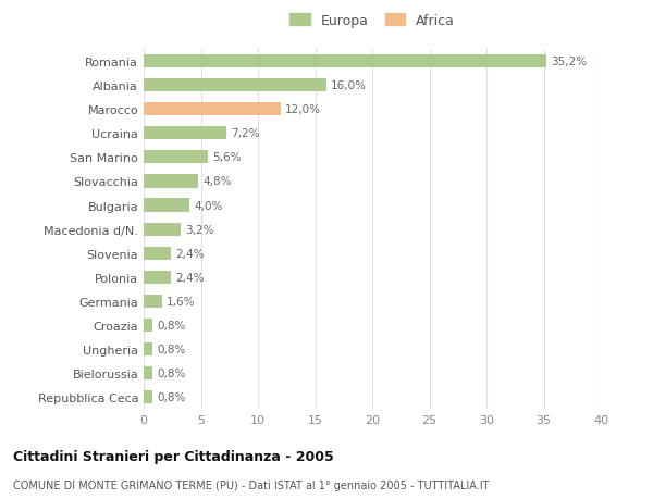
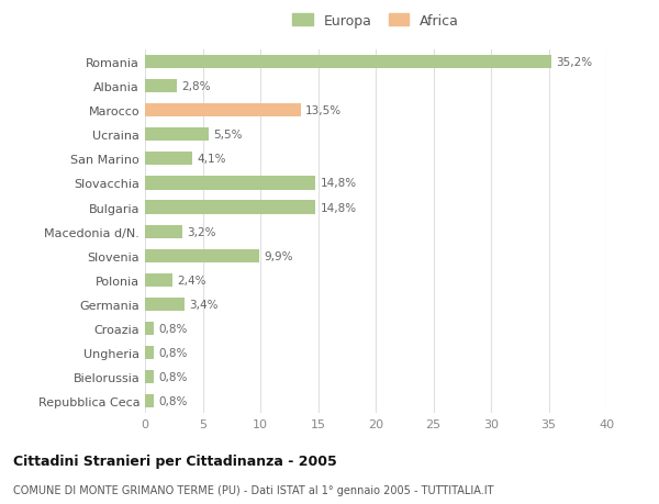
Albania: 16,0% -> 2,8%
Marocco: 12,0% -> 13,5%
Ucraina: 7,2% -> 5,5%
San Marino: 5,6% -> 4,1%
Slovacchia: 4,8% -> 14,8%
Bulgaria: 4,0% -> 14,8%
Slovenia: 2,4% -> 9,9%
Germania: 1,6% -> 3,4%
